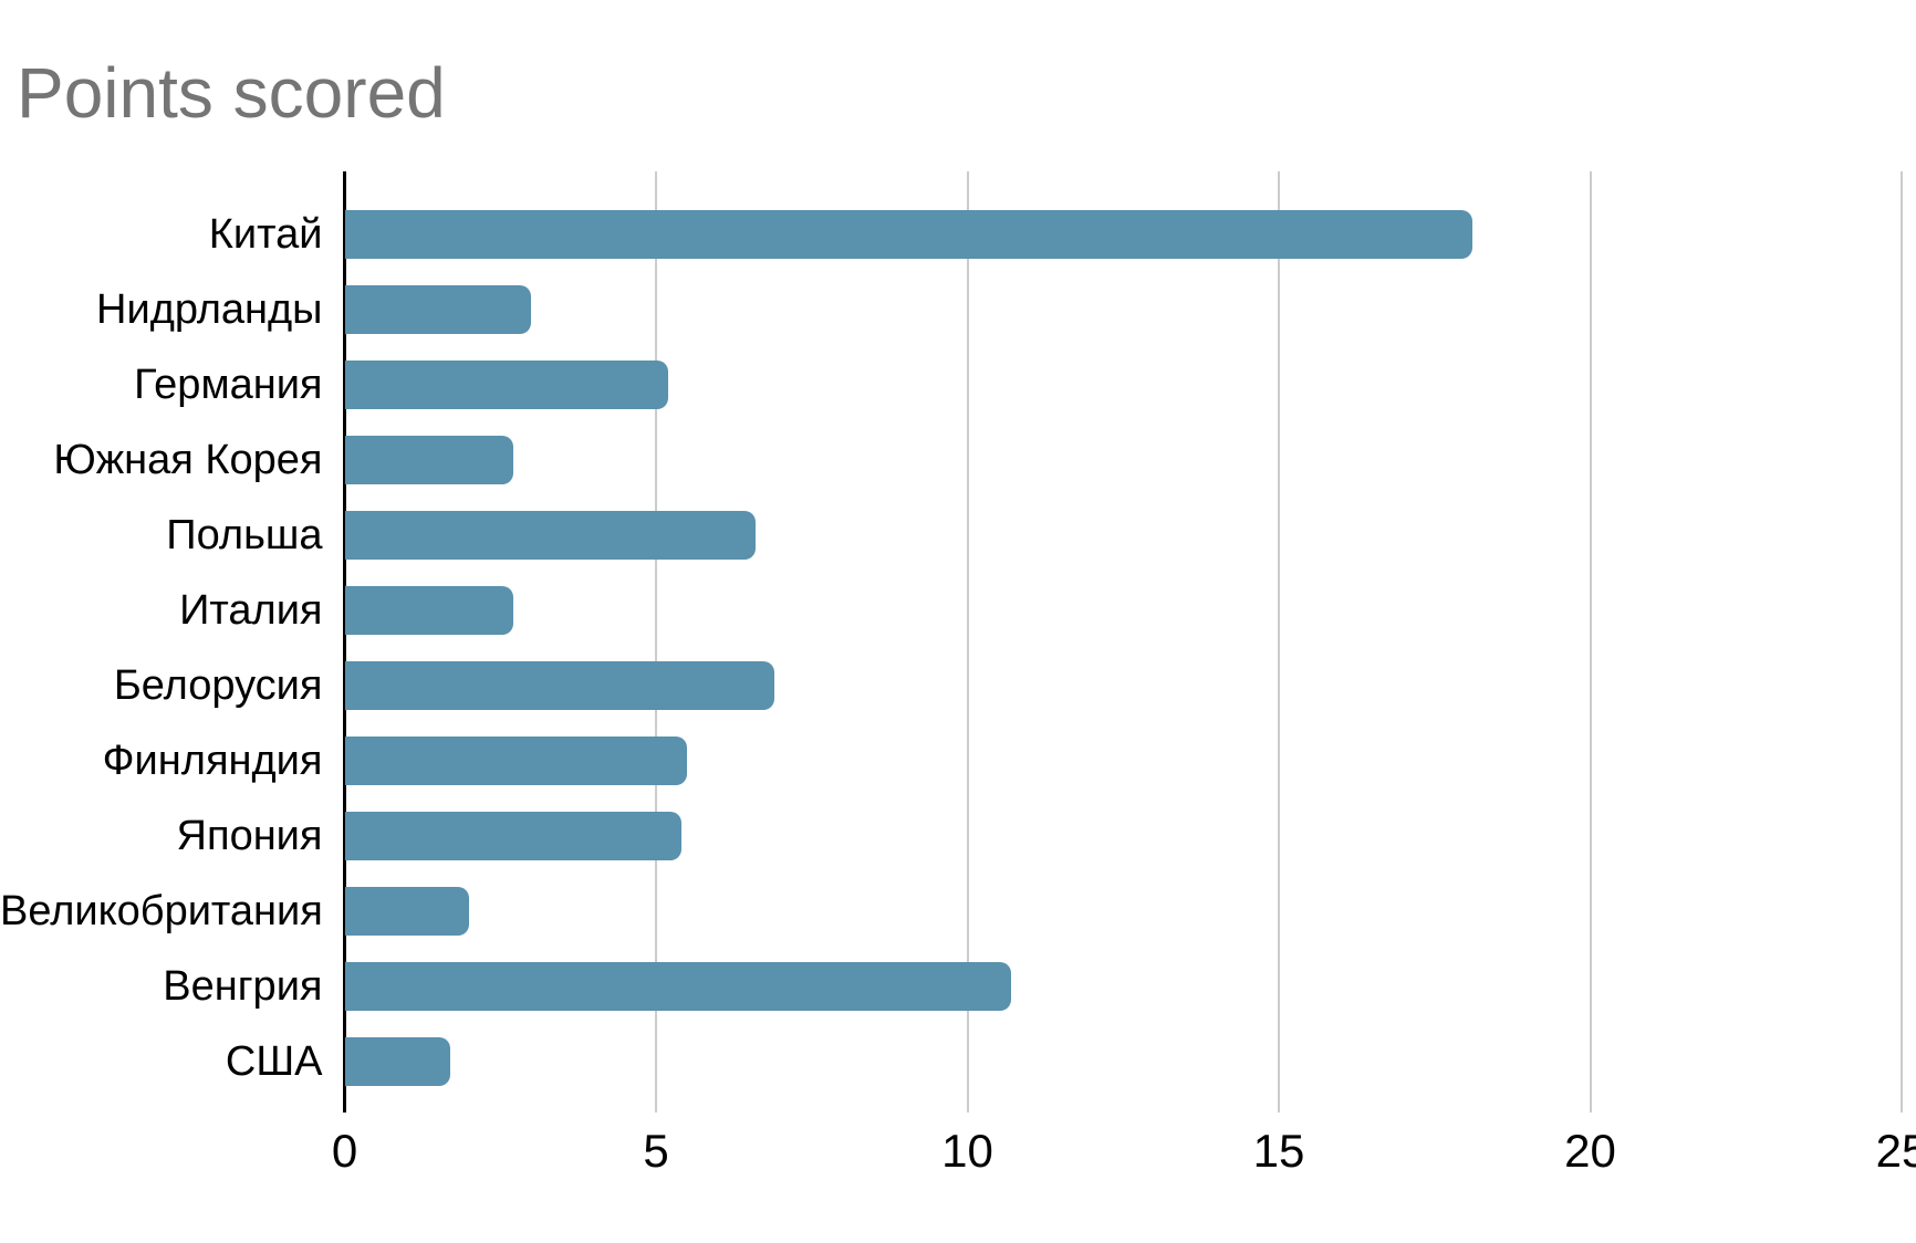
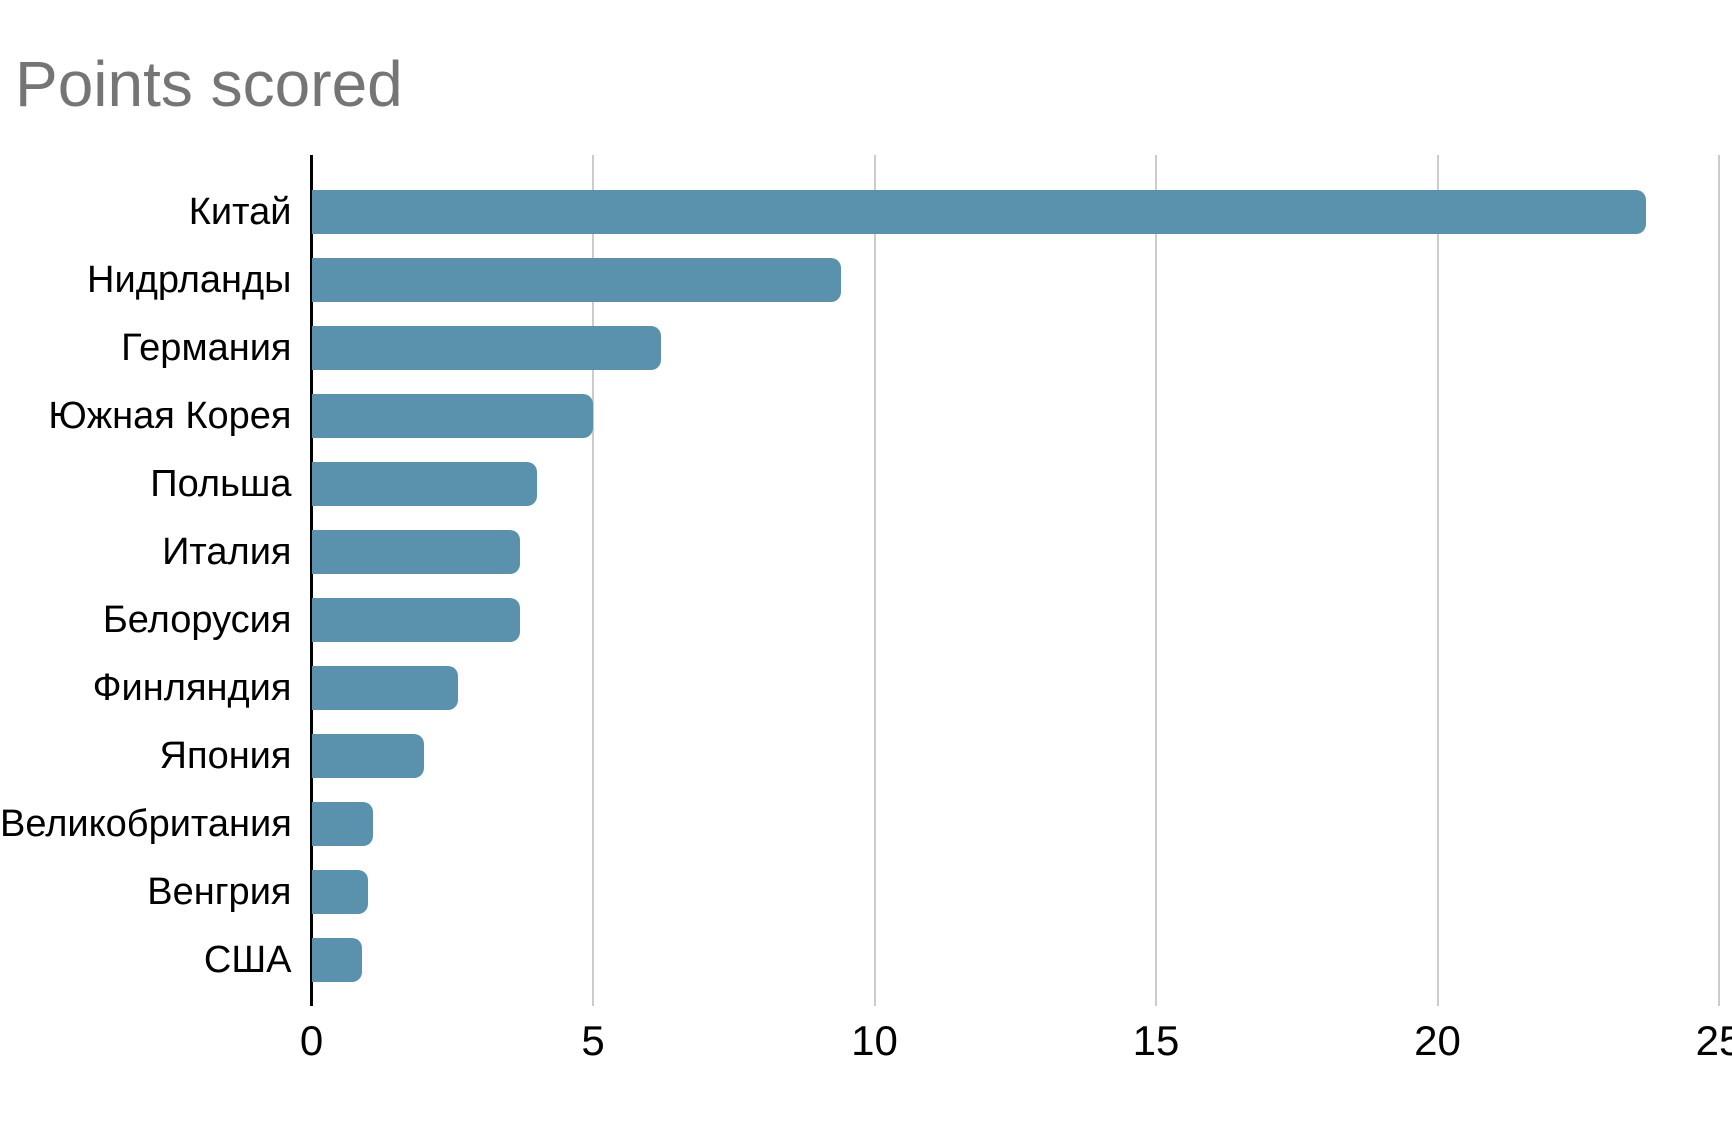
Китай: 18.1 -> 23.7
Нидрланды: 3.0 -> 9.4
Германия: 5.2 -> 6.2
Южная Корея: 2.7 -> 5.0
Польша: 6.6 -> 4.0
Италия: 2.7 -> 3.7
Белорусия: 6.9 -> 3.7
Финляндия: 5.5 -> 2.6
Япония: 5.4 -> 2.0
Великобритания: 2.0 -> 1.1
Венгрия: 10.7 -> 1.0
США: 1.7 -> 0.9
